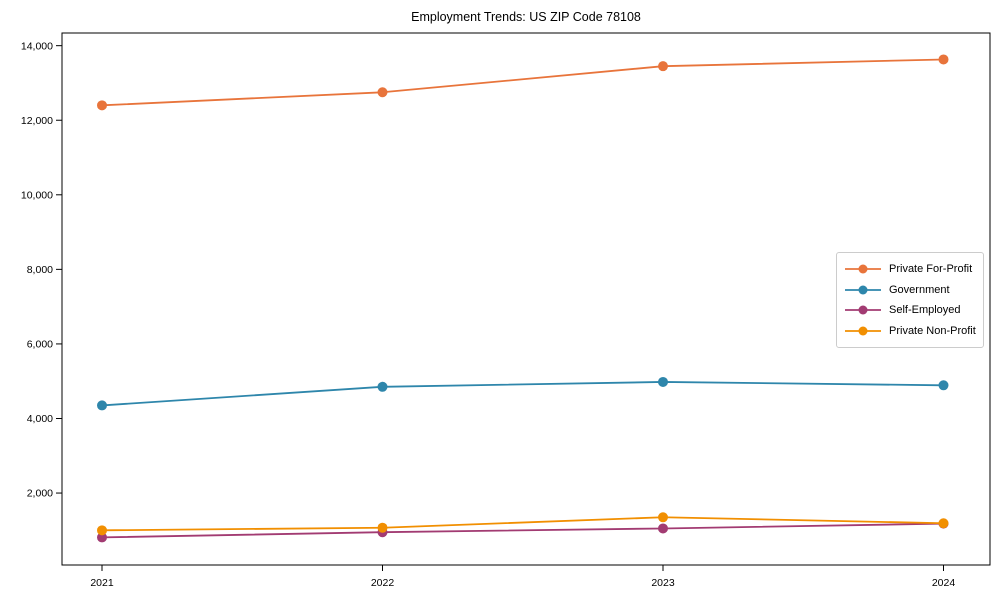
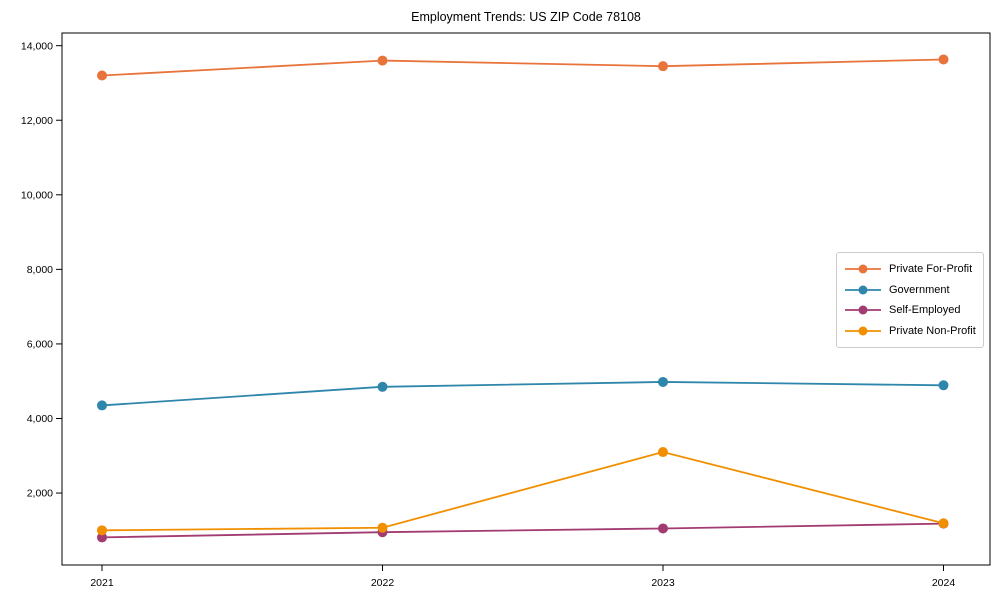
Private For-Profit/2021: 12400 -> 13200
Private For-Profit/2022: 12800 -> 13600
Private Non-Profit/2023: 1400 -> 3100
